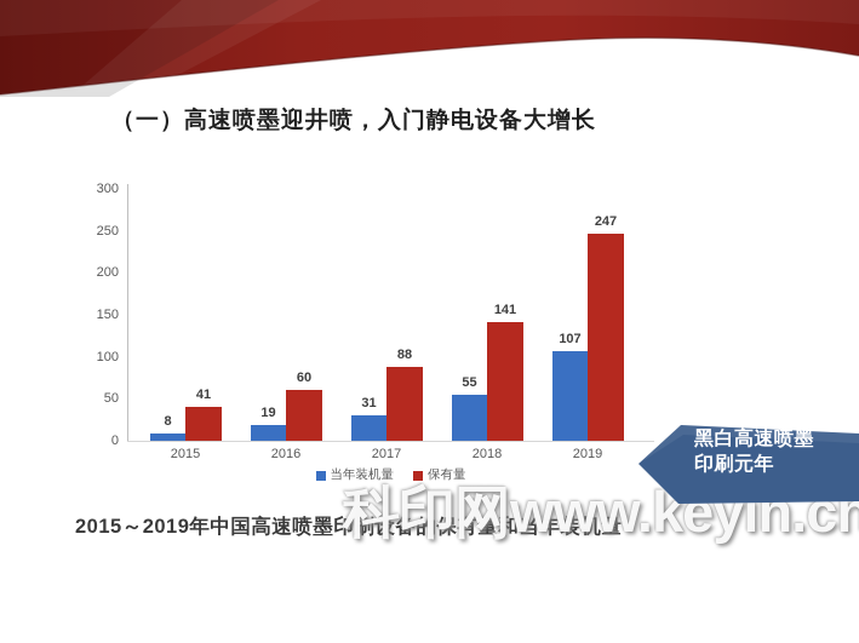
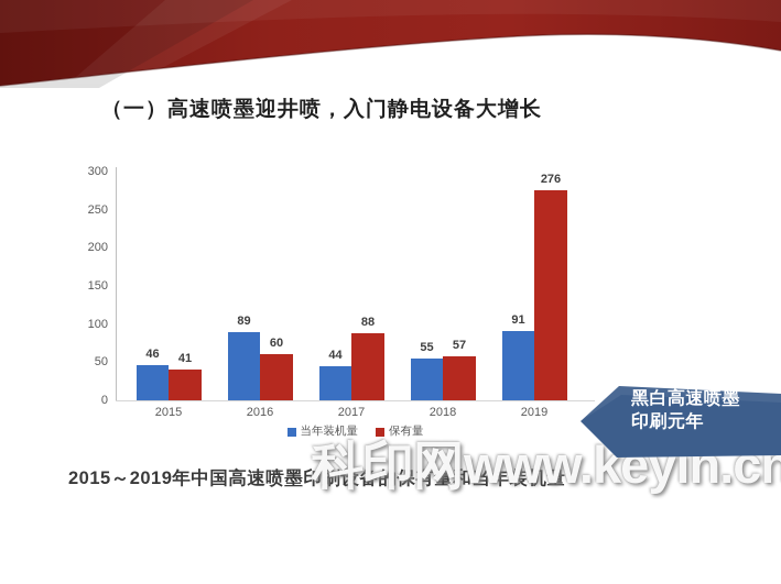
当年装机量/2015: 8 -> 46
当年装机量/2016: 19 -> 89
当年装机量/2017: 31 -> 44
保有量/2018: 141 -> 57
当年装机量/2019: 107 -> 91
保有量/2019: 247 -> 276
